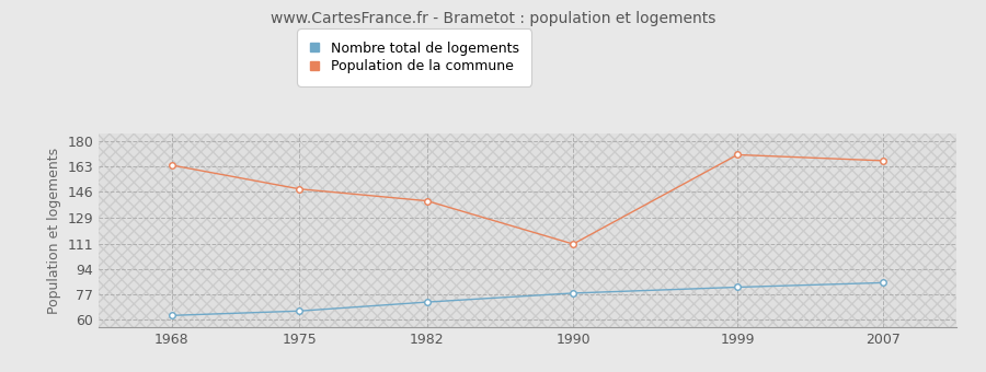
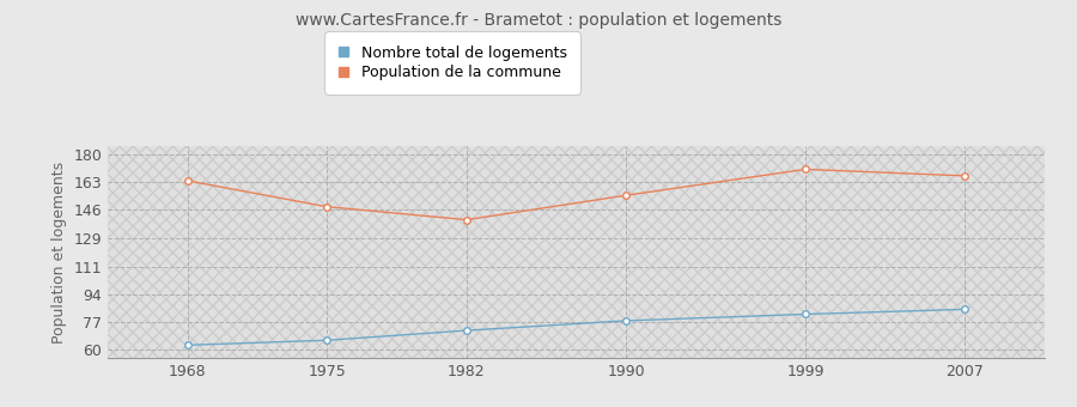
Population de la commune/1990: 111 -> 155
